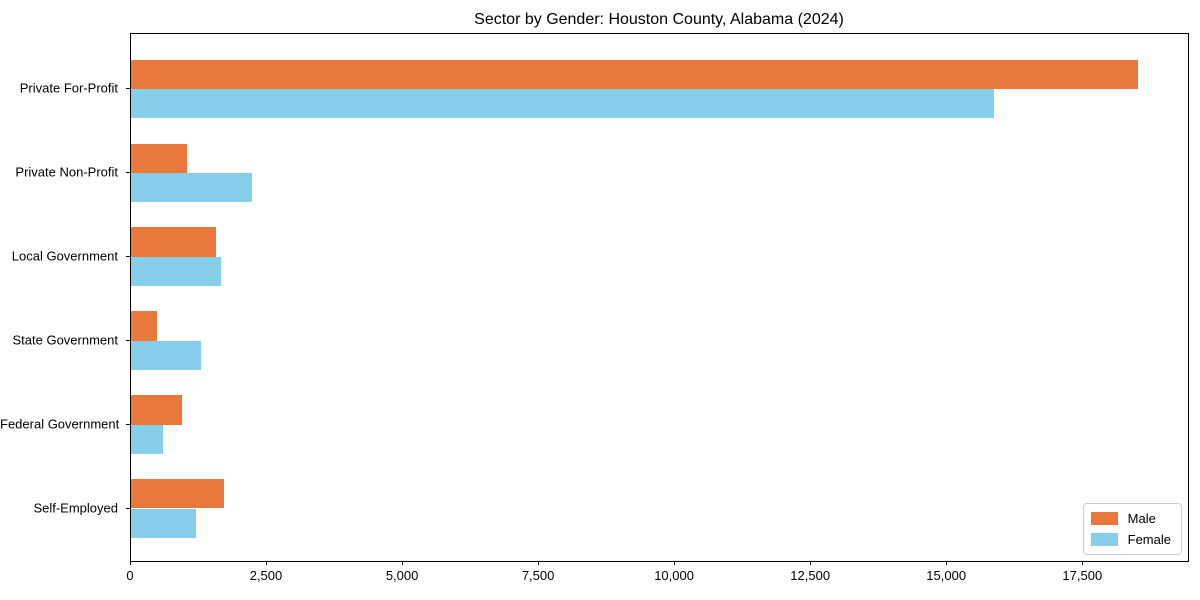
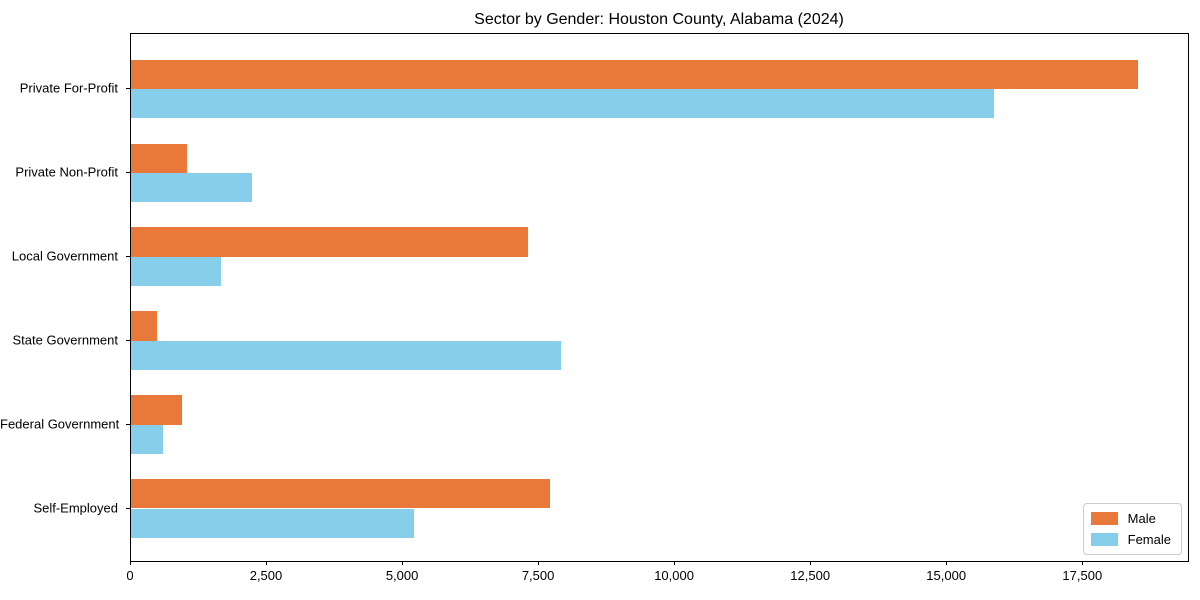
Male/Local Government: 1600 -> 7300
Female/State Government: 1300 -> 7900
Male/Self-Employed: 1700 -> 7700
Female/Self-Employed: 1200 -> 5200
